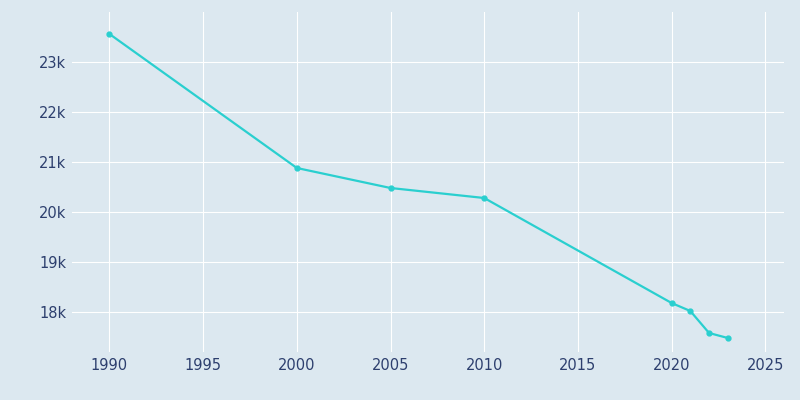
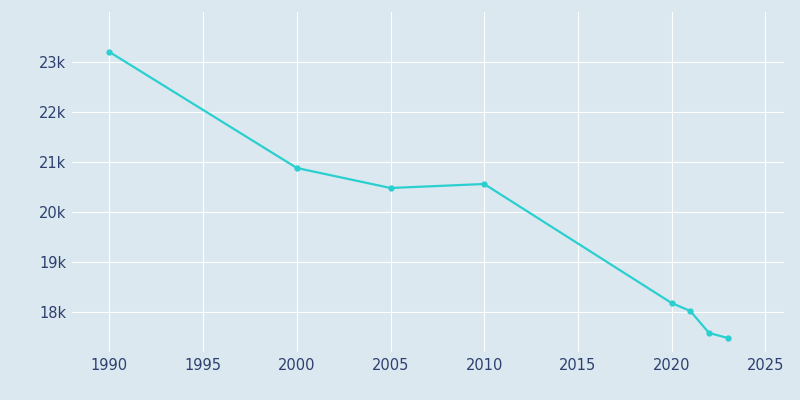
1990: 23.56k -> 23.20k
2010: 20.28k -> 20.56k
